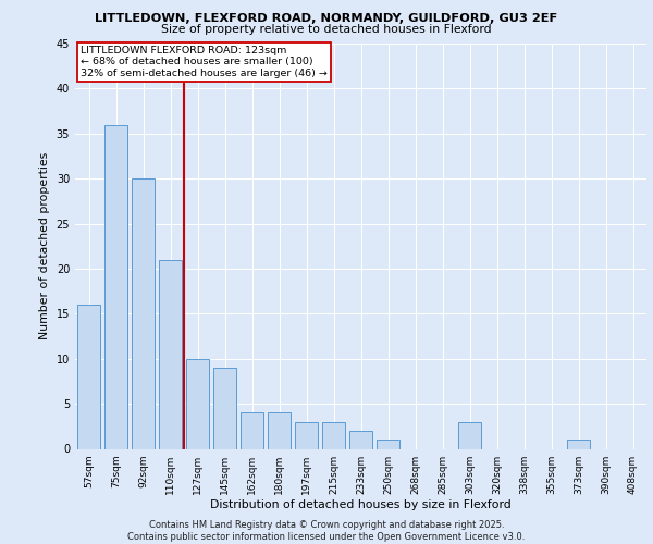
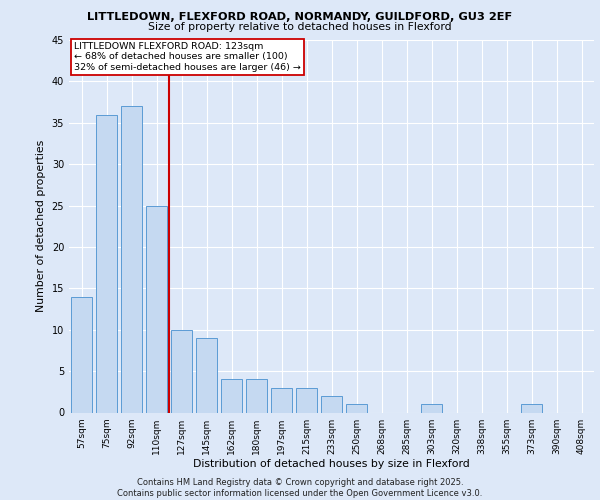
57sqm: 16 -> 14
92sqm: 30 -> 37
110sqm: 21 -> 25
303sqm: 3 -> 1
